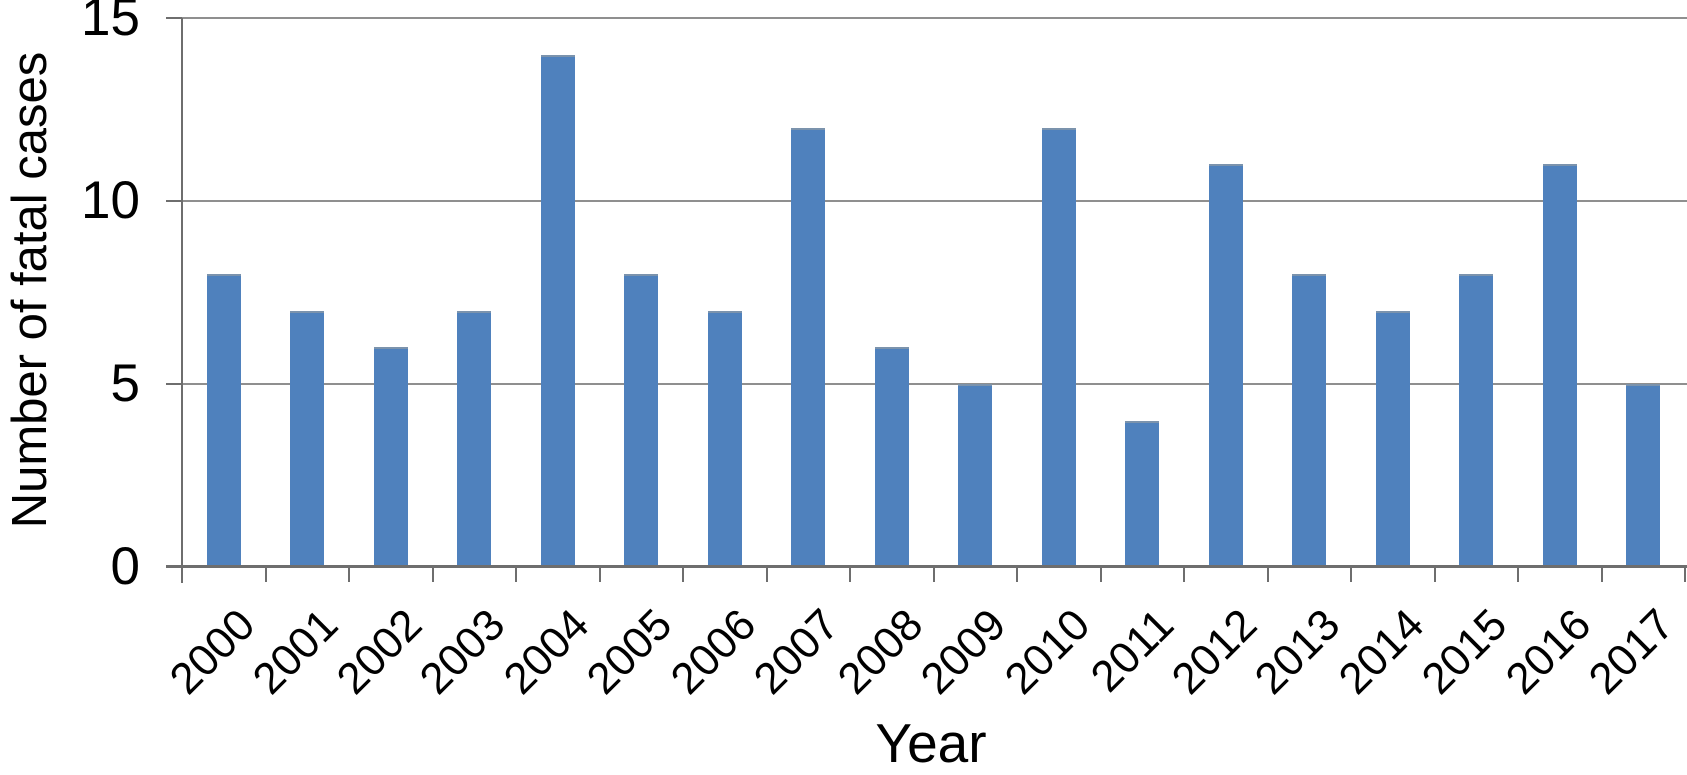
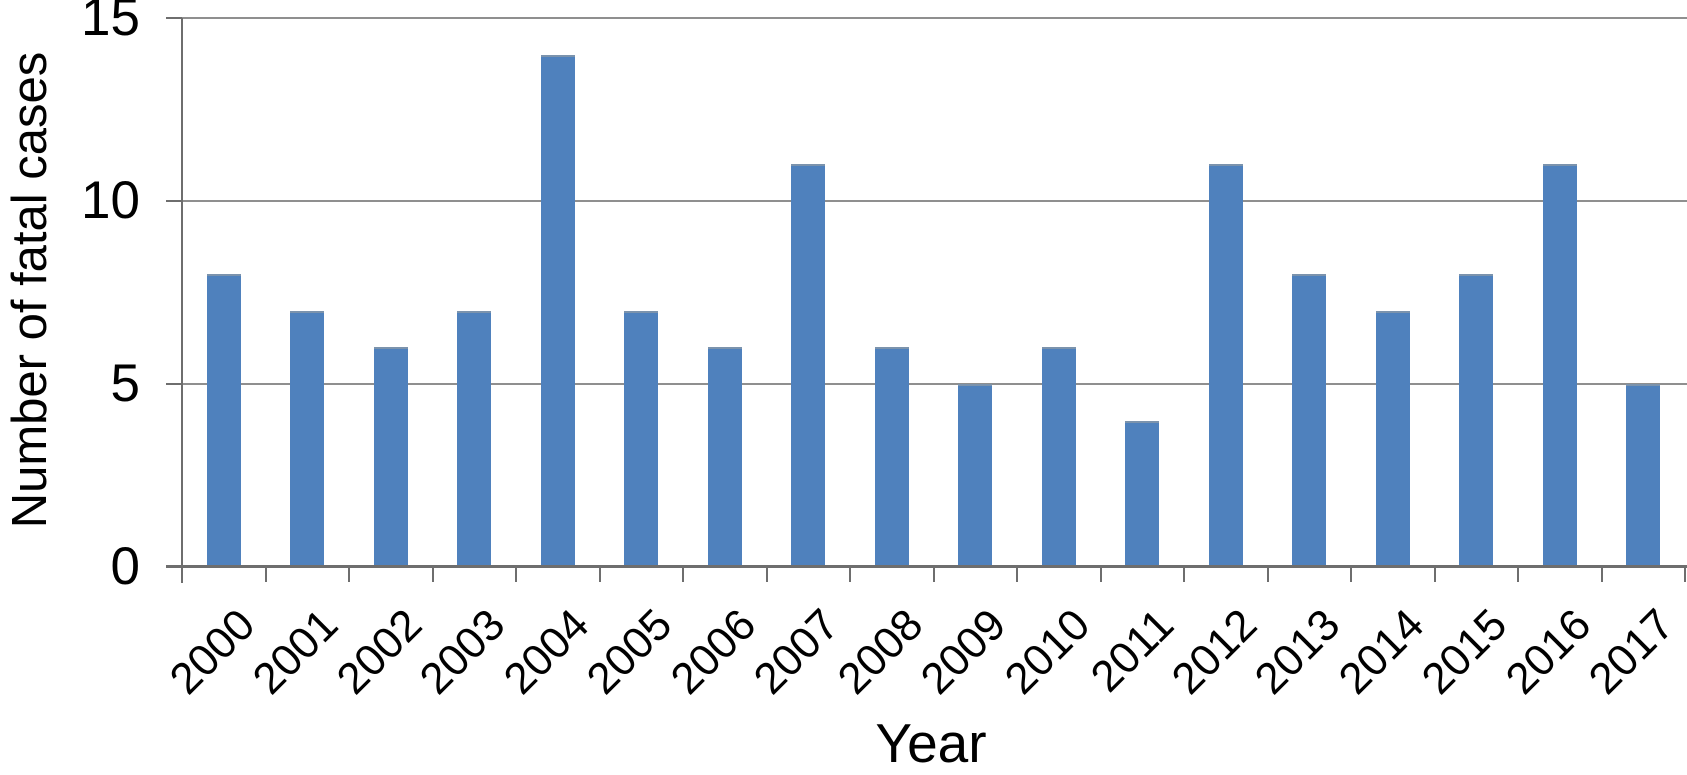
2005: 8 -> 7
2006: 7 -> 6
2007: 12 -> 11
2010: 12 -> 6
